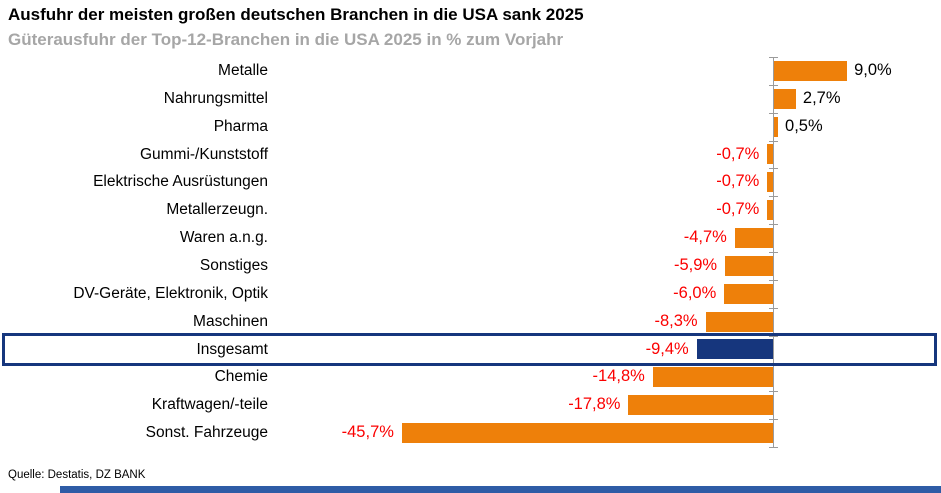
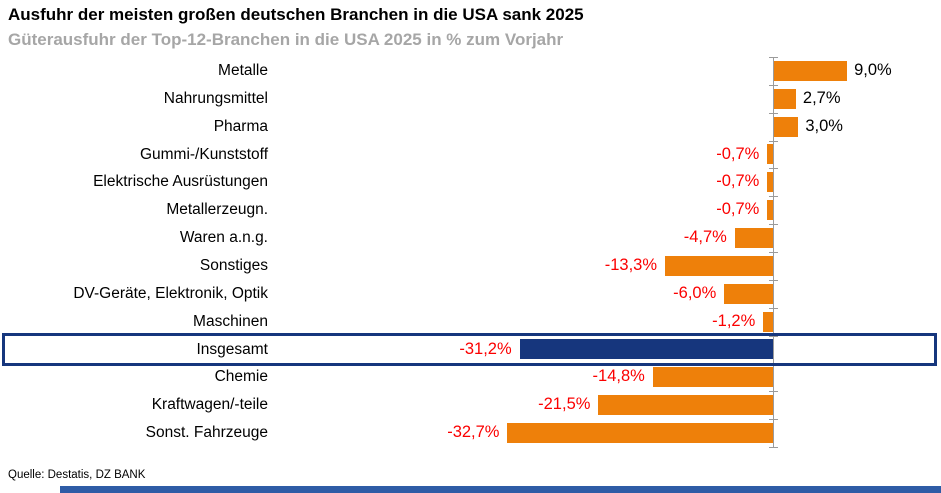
Pharma: 0,5% -> 3,0%
Sonstiges: -5,9% -> -13,3%
Maschinen: -8,3% -> -1,2%
Insgesamt: -9,4% -> -31,2%
Kraftwagen/-teile: -17,8% -> -21,5%
Sonst. Fahrzeuge: -45,7% -> -32,7%
